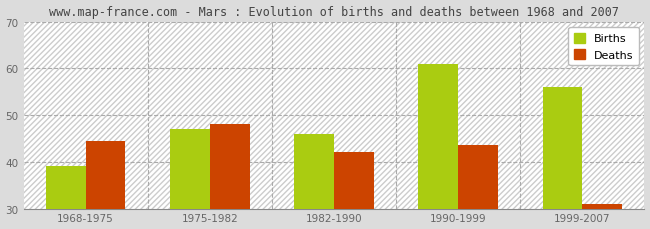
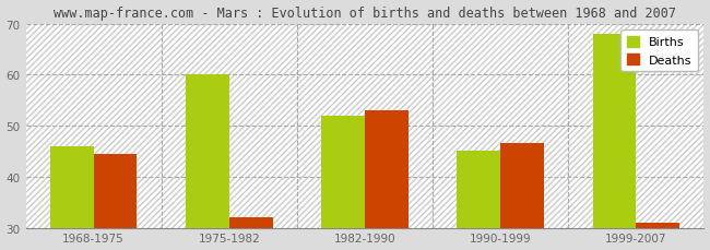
Births/1968-1975: 39 -> 46
Births/1975-1982: 47 -> 60
Deaths/1975-1982: 48.0 -> 32.0
Births/1982-1990: 46 -> 52
Deaths/1982-1990: 42.0 -> 53.0
Births/1990-1999: 61 -> 45
Deaths/1990-1999: 43.5 -> 46.5
Births/1999-2007: 56 -> 68
